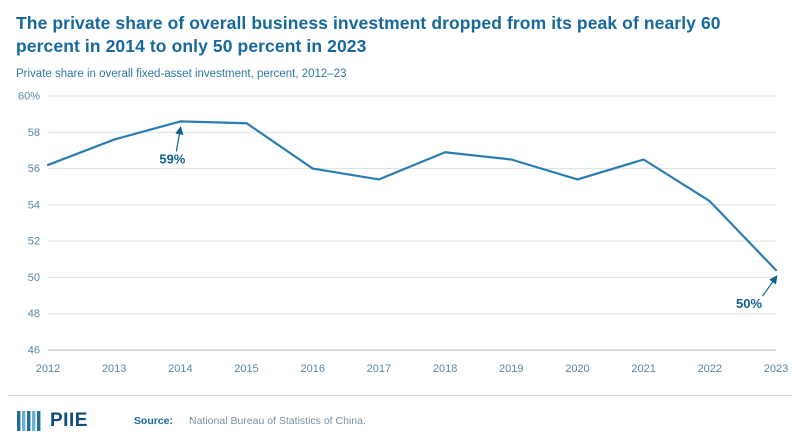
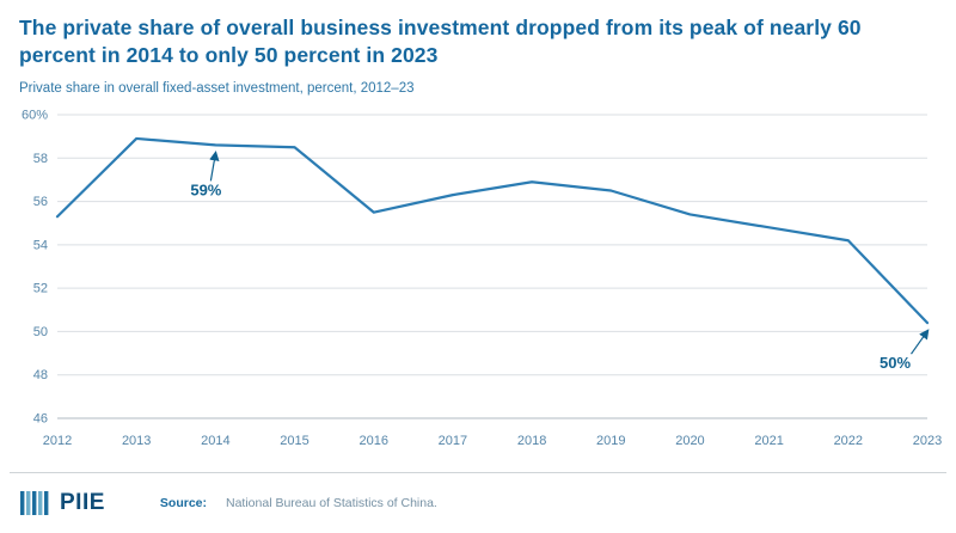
2012: 56.2% -> 55.3%
2013: 57.6% -> 58.9%
2016: 56.0% -> 55.5%
2017: 55.4% -> 56.3%
2021: 56.5% -> 54.8%
